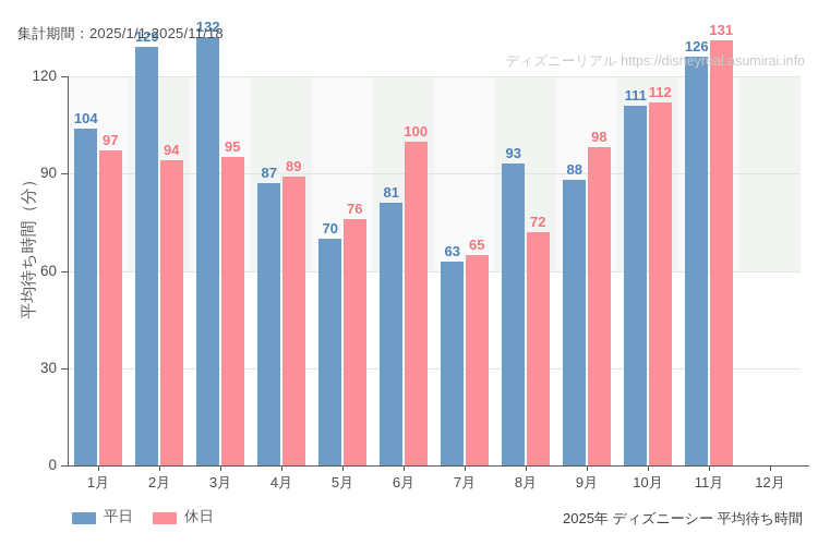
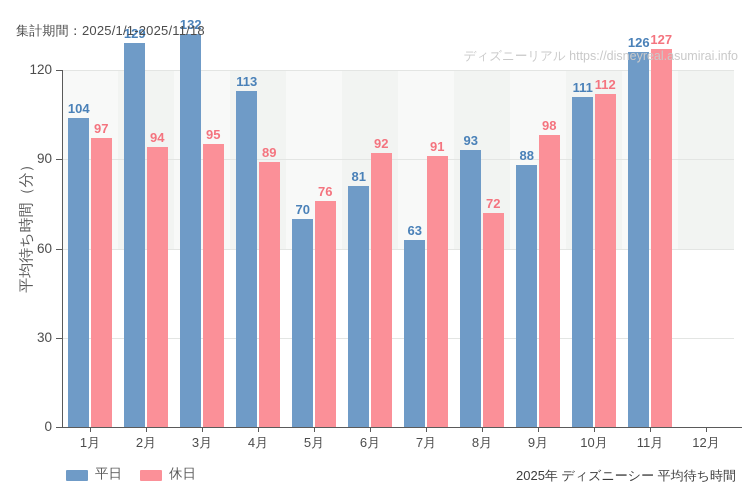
平日/4月: 87 -> 113
休日/6月: 100 -> 92
休日/7月: 65 -> 91
休日/11月: 131 -> 127
